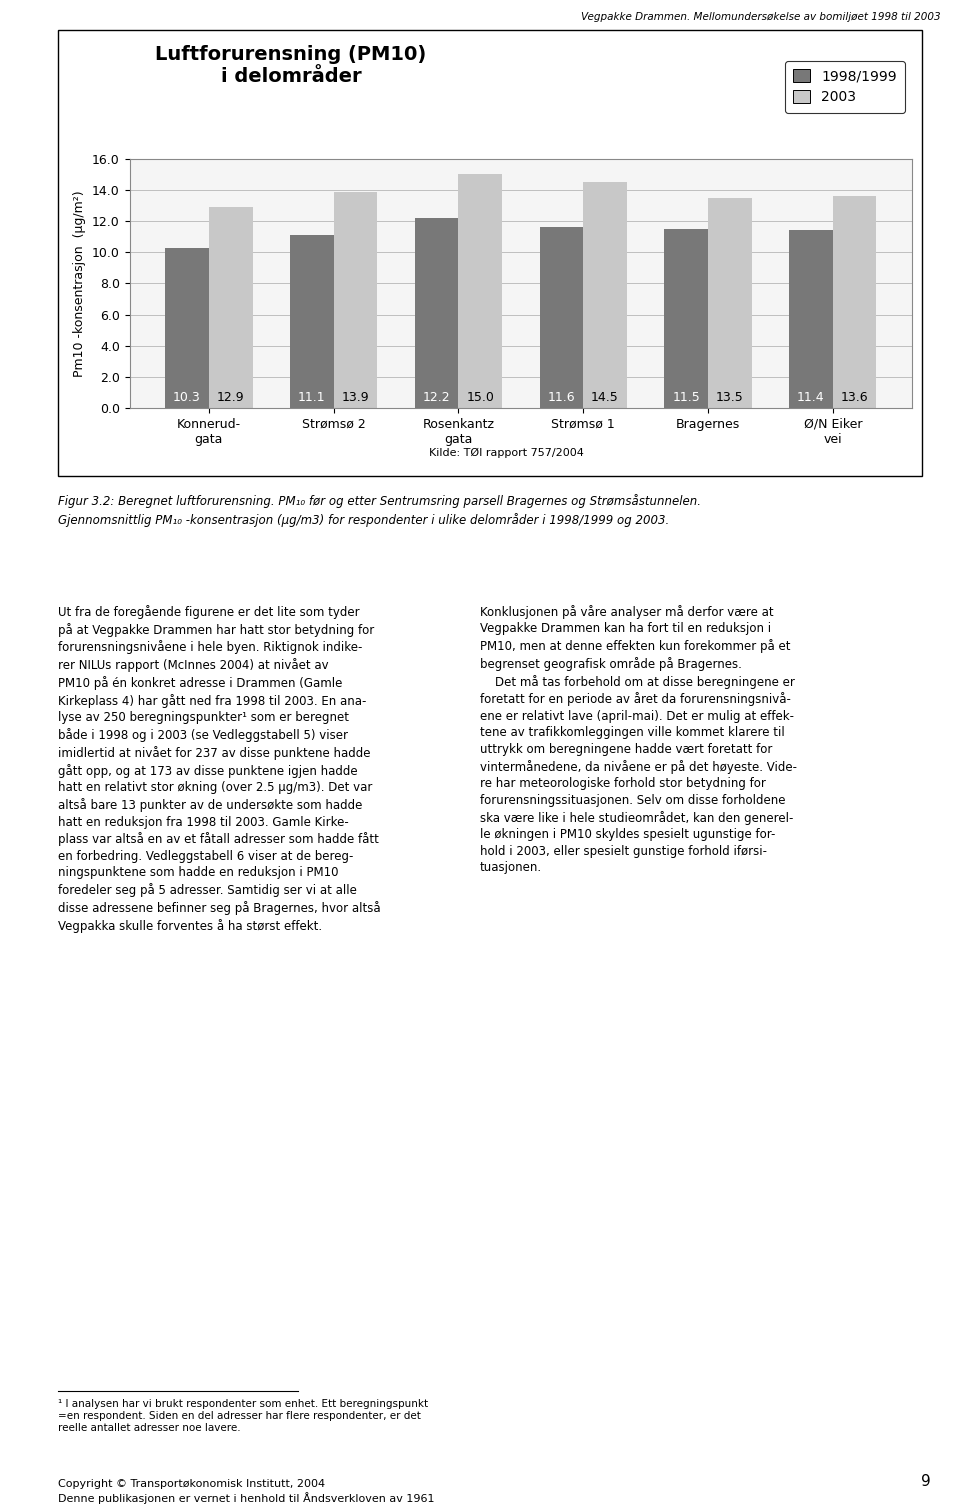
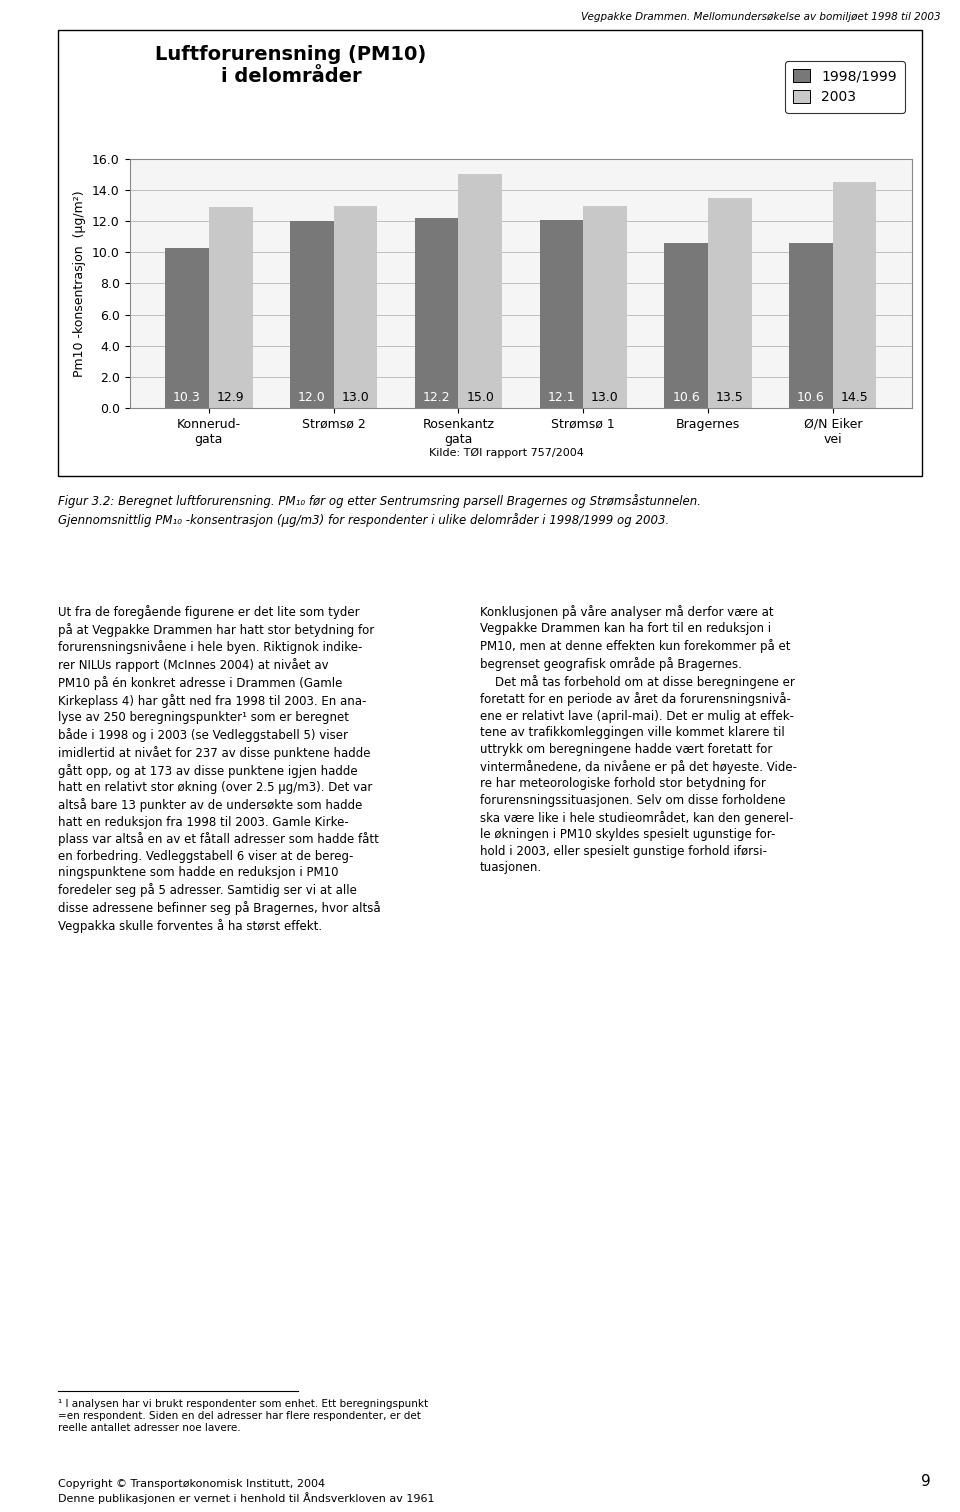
1998/1999/Strømsø 2: 11.1 -> 12.0
2003/Strømsø 2: 13.9 -> 13.0
1998/1999/Strømsø 1: 11.6 -> 12.1
2003/Strømsø 1: 14.5 -> 13.0
1998/1999/Bragernes: 11.5 -> 10.6
1998/1999/Ø/N Eiker vei: 11.4 -> 10.6
2003/Ø/N Eiker vei: 13.6 -> 14.5
